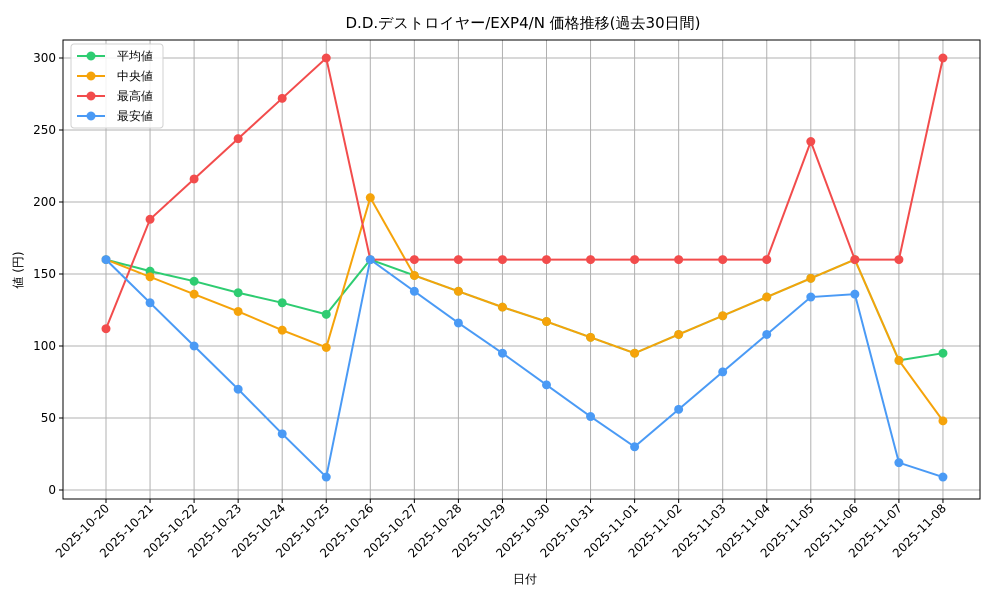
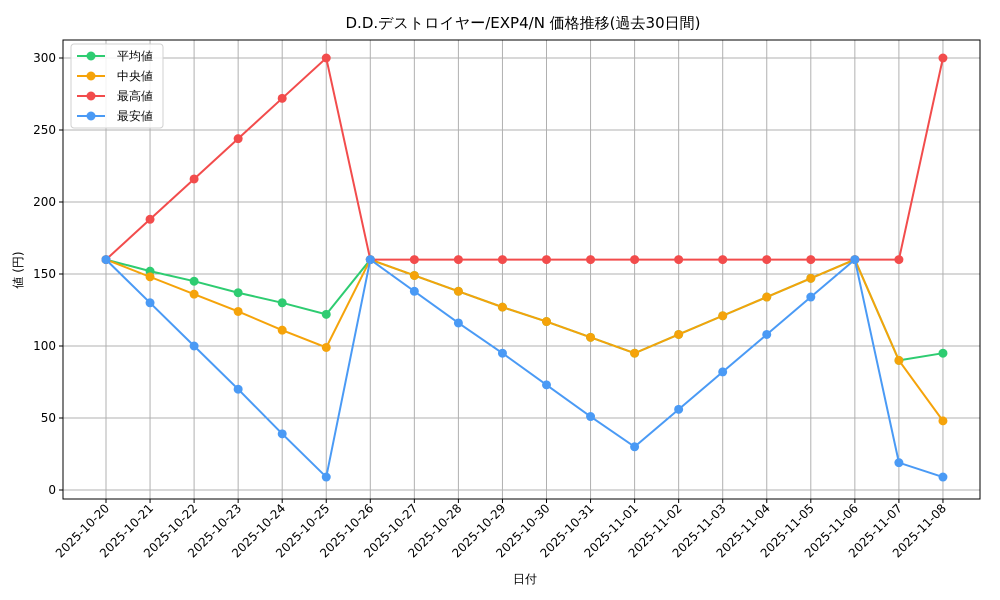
最高値/2025-10-20: 112 -> 160
中央値/2025-10-26: 203 -> 160
最高値/2025-11-05: 242 -> 160
最安値/2025-11-06: 136 -> 160
